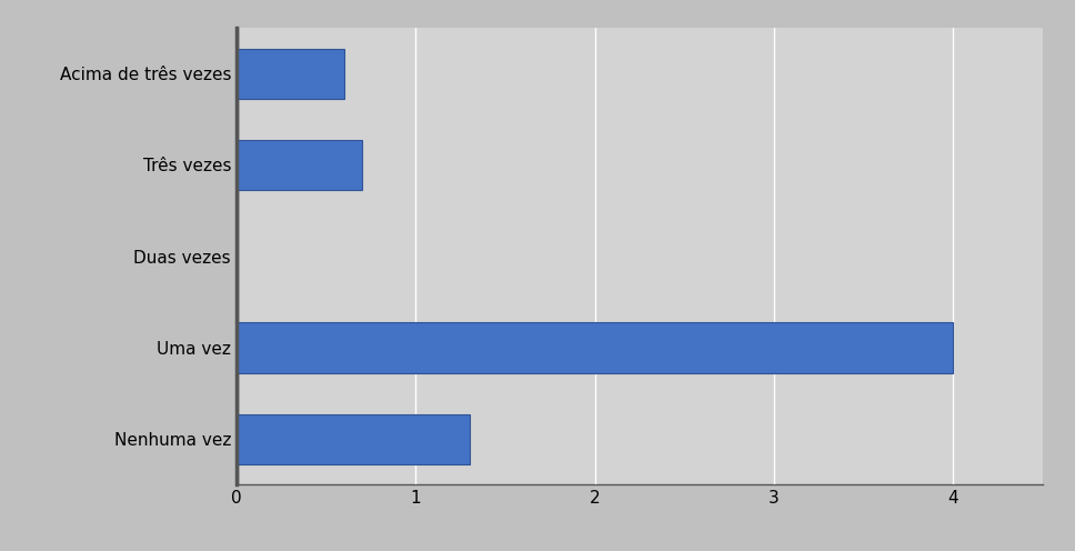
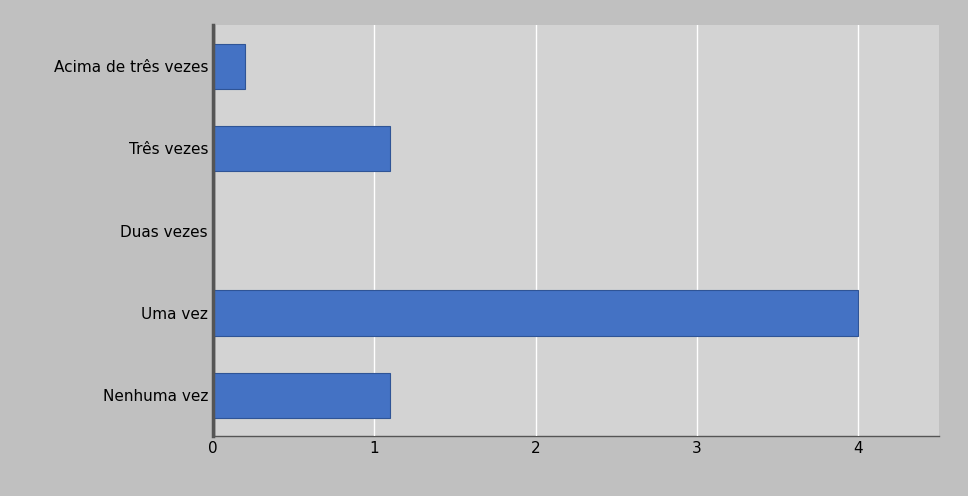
Acima de três vezes: 0.6 -> 0.2
Três vezes: 0.7 -> 1.1
Nenhuma vez: 1.3 -> 1.1
